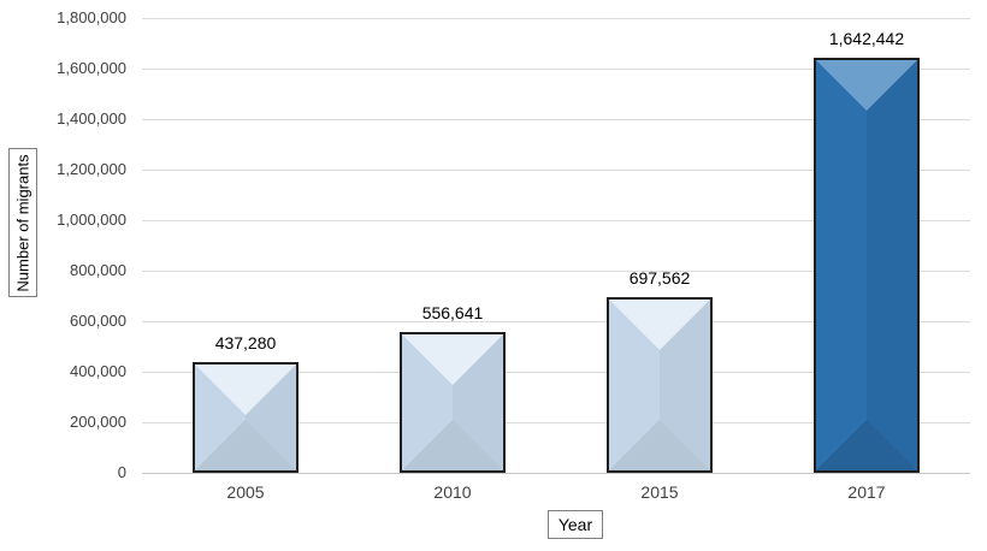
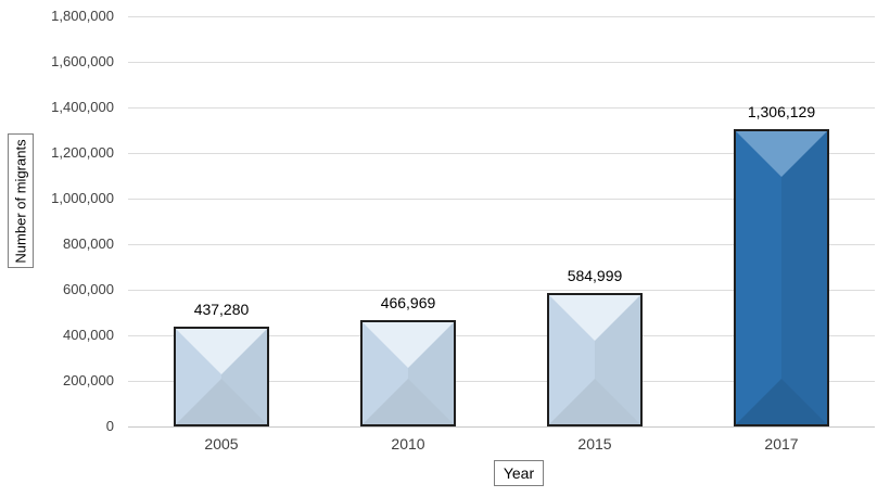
2010: 556,641 -> 466,969
2015: 697,562 -> 584,999
2017: 1,642,442 -> 1,306,129
